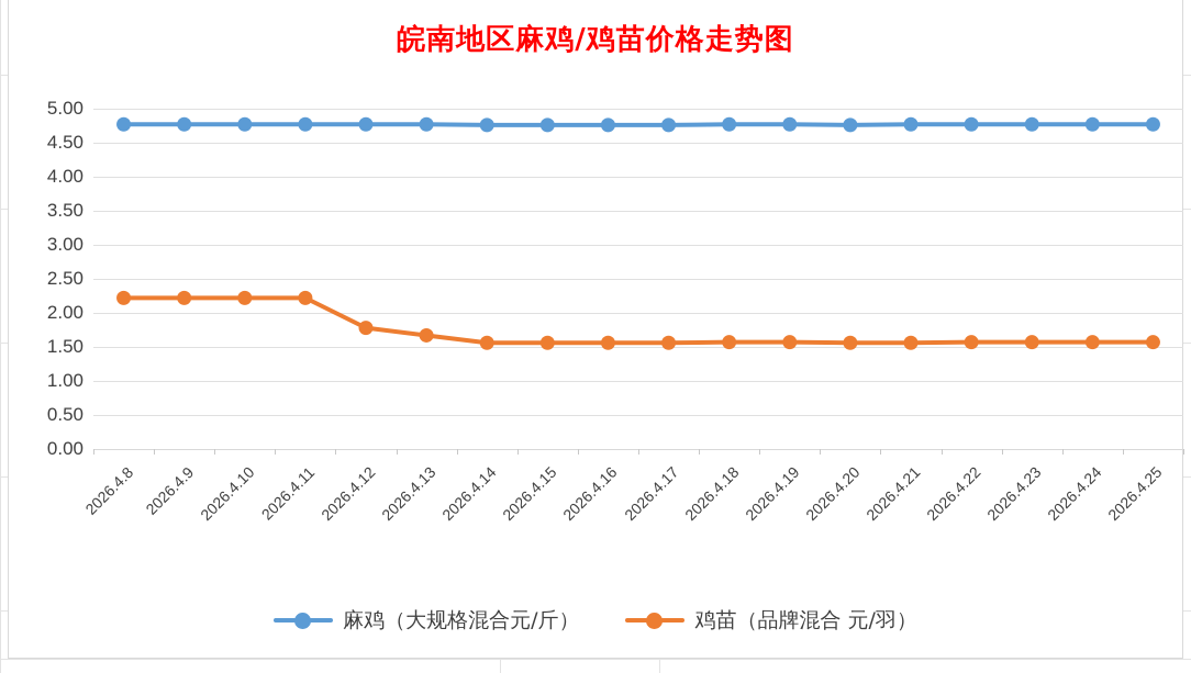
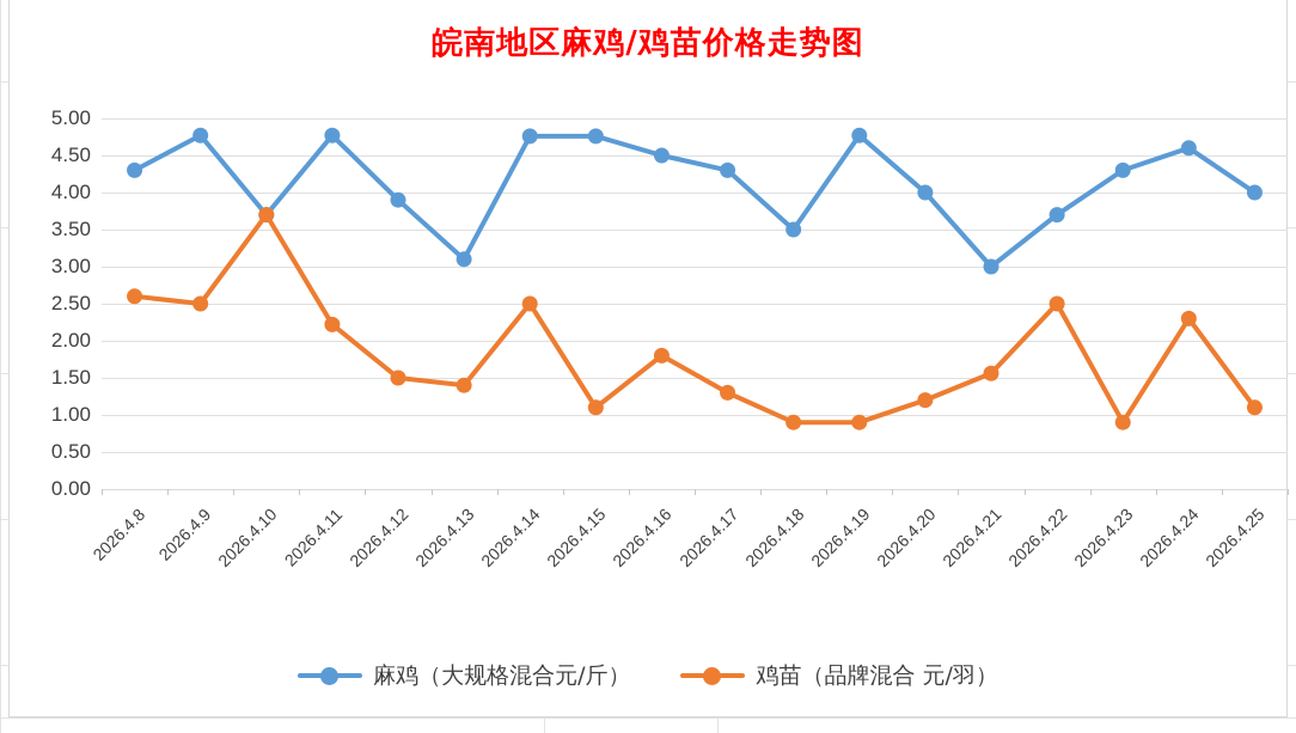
麻鸡（大规格混合元/斤）/2026.4.8: 4.8 -> 4.3
鸡苗（品牌混合 元/羽）/2026.4.8: 2.2 -> 2.6
鸡苗（品牌混合 元/羽）/2026.4.9: 2.2 -> 2.5
麻鸡（大规格混合元/斤）/2026.4.10: 4.8 -> 3.7
鸡苗（品牌混合 元/羽）/2026.4.10: 2.2 -> 3.7
麻鸡（大规格混合元/斤）/2026.4.12: 4.8 -> 3.9
鸡苗（品牌混合 元/羽）/2026.4.12: 1.8 -> 1.5
麻鸡（大规格混合元/斤）/2026.4.13: 4.8 -> 3.1
鸡苗（品牌混合 元/羽）/2026.4.13: 1.7 -> 1.4
鸡苗（品牌混合 元/羽）/2026.4.14: 1.6 -> 2.5
鸡苗（品牌混合 元/羽）/2026.4.15: 1.6 -> 1.1
麻鸡（大规格混合元/斤）/2026.4.16: 4.8 -> 4.5
鸡苗（品牌混合 元/羽）/2026.4.16: 1.6 -> 1.8
麻鸡（大规格混合元/斤）/2026.4.17: 4.8 -> 4.3
鸡苗（品牌混合 元/羽）/2026.4.17: 1.6 -> 1.3
麻鸡（大规格混合元/斤）/2026.4.18: 4.8 -> 3.5
鸡苗（品牌混合 元/羽）/2026.4.18: 1.6 -> 0.9
鸡苗（品牌混合 元/羽）/2026.4.19: 1.6 -> 0.9
麻鸡（大规格混合元/斤）/2026.4.20: 4.8 -> 4.0
鸡苗（品牌混合 元/羽）/2026.4.20: 1.6 -> 1.2
麻鸡（大规格混合元/斤）/2026.4.21: 4.8 -> 3.0
麻鸡（大规格混合元/斤）/2026.4.22: 4.8 -> 3.7
鸡苗（品牌混合 元/羽）/2026.4.22: 1.6 -> 2.5
麻鸡（大规格混合元/斤）/2026.4.23: 4.8 -> 4.3
鸡苗（品牌混合 元/羽）/2026.4.23: 1.6 -> 0.9
麻鸡（大规格混合元/斤）/2026.4.24: 4.8 -> 4.6
鸡苗（品牌混合 元/羽）/2026.4.24: 1.6 -> 2.3
麻鸡（大规格混合元/斤）/2026.4.25: 4.8 -> 4.0
鸡苗（品牌混合 元/羽）/2026.4.25: 1.6 -> 1.1
